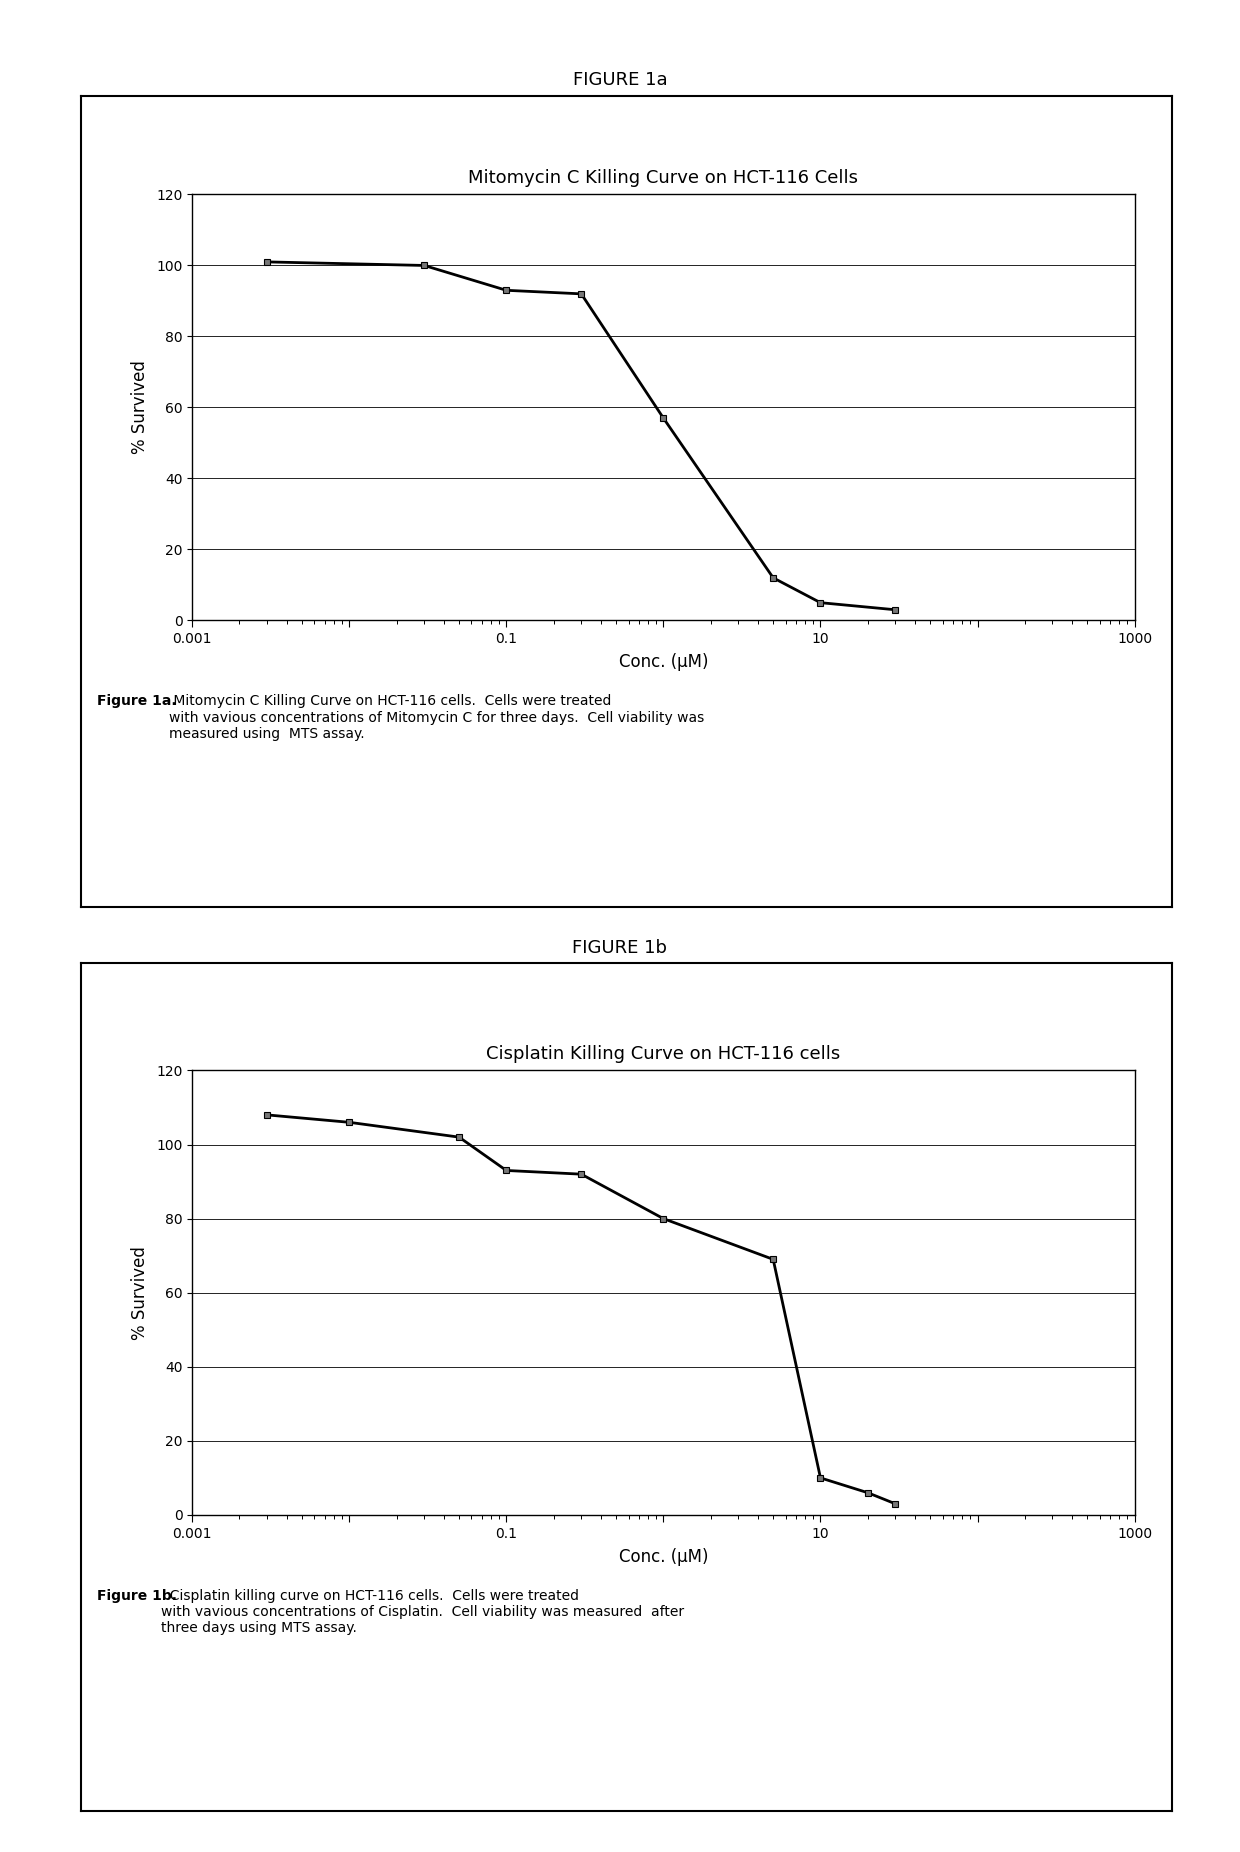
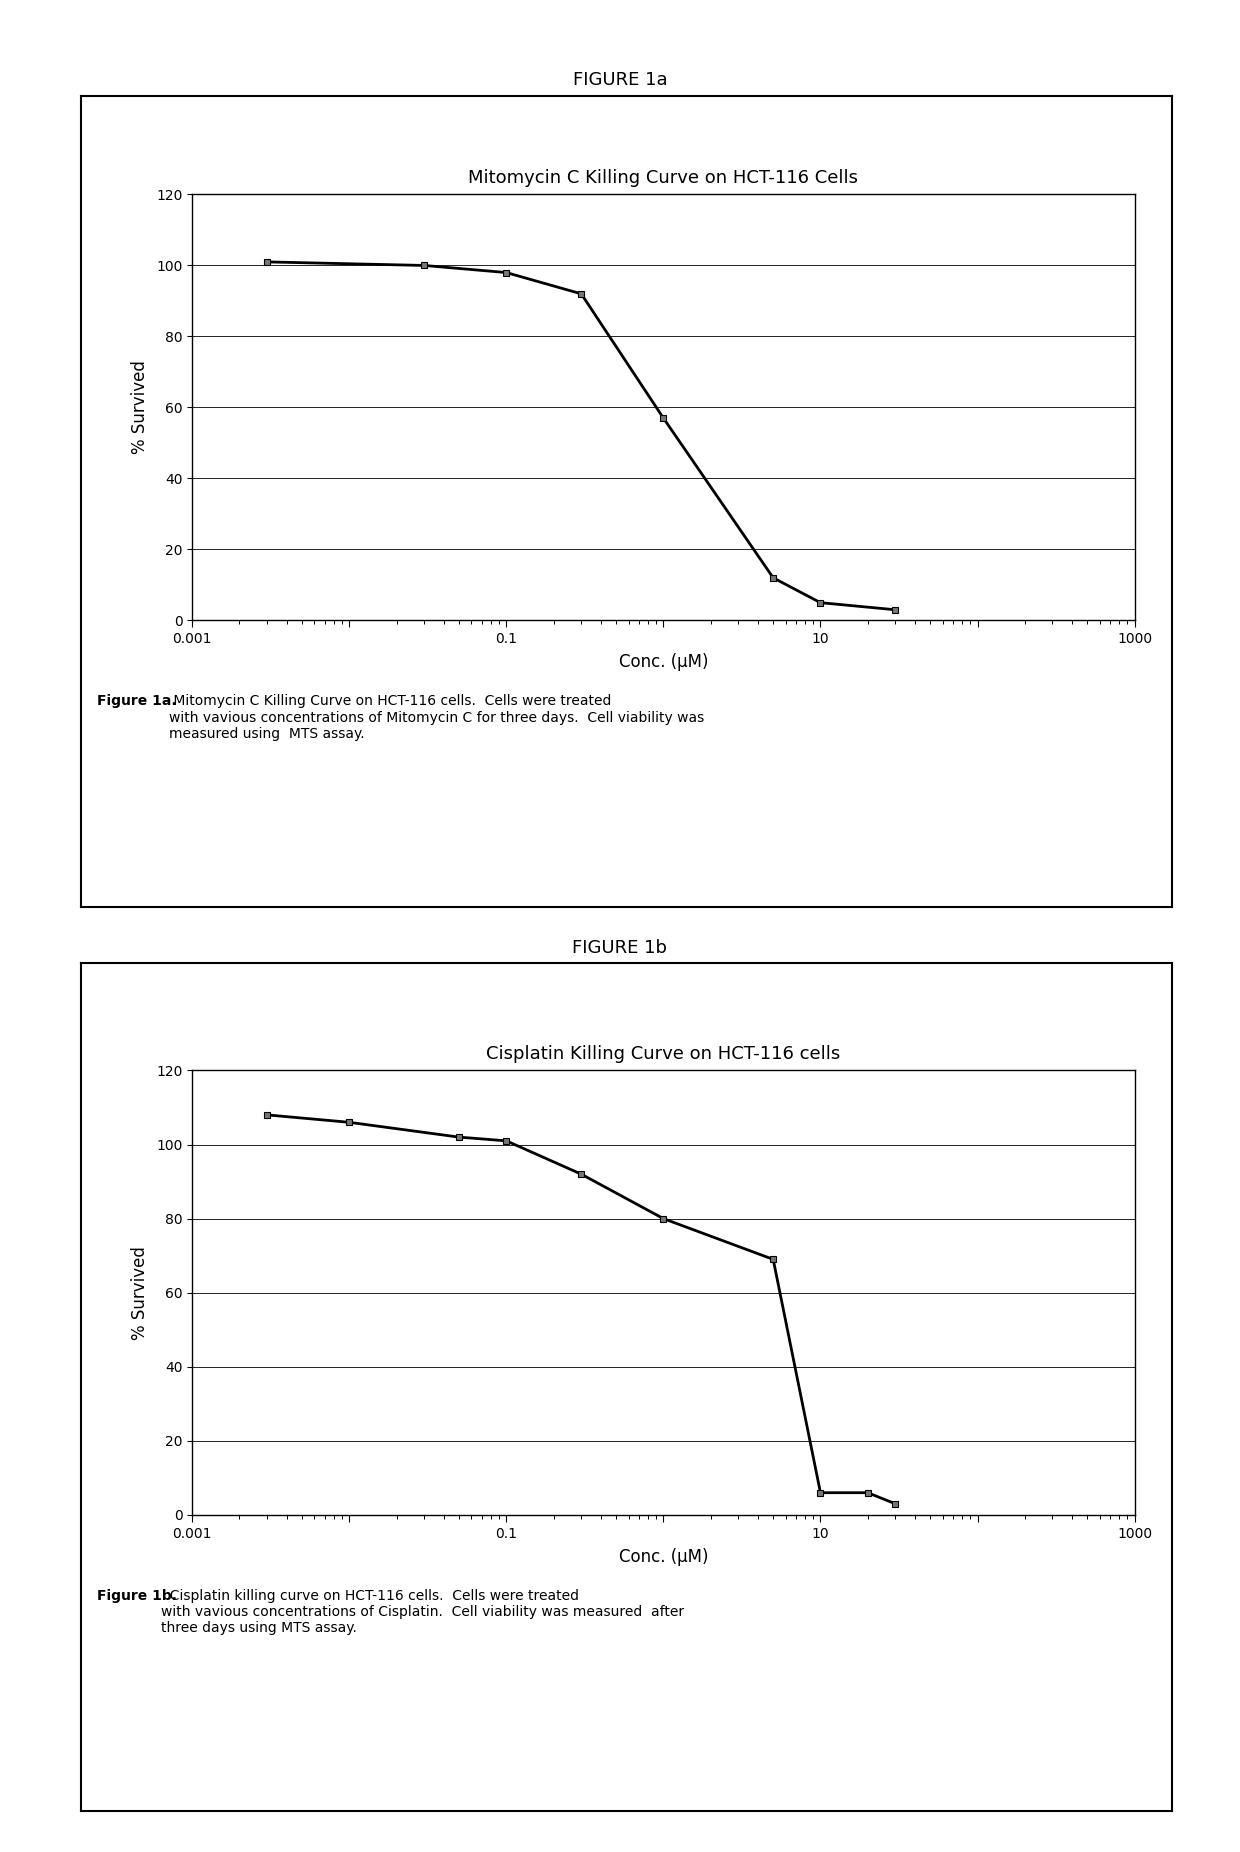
Mitomycin C Killing Curve on HCT-116 Cells/0.1: 93 -> 98
Cisplatin Killing Curve on HCT-116 cells/0.1: 93 -> 101
Cisplatin Killing Curve on HCT-116 cells/10: 10 -> 6
